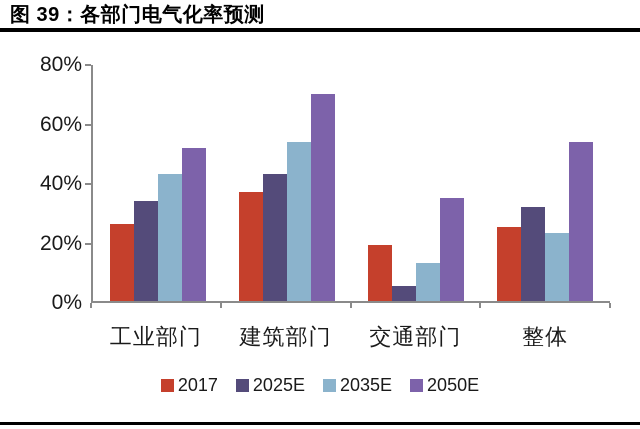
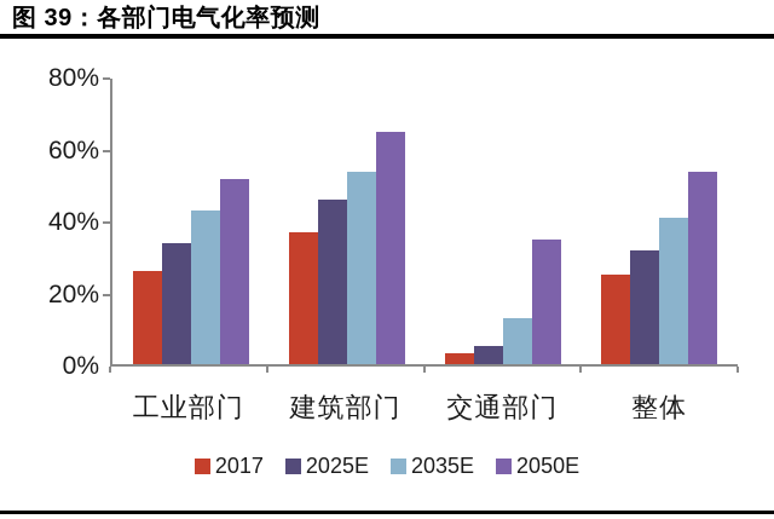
2025E/建筑部门: 43% -> 46%
2050E/建筑部门: 70% -> 65%
2017/交通部门: 19% -> 3%
2035E/整体: 23% -> 41%
